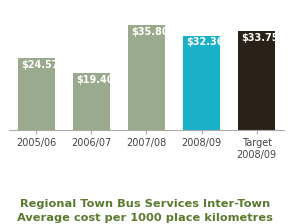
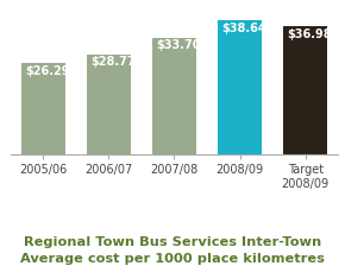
2005/06: $24.57 -> $26.29
2006/07: $19.40 -> $28.77
2007/08: $35.80 -> $33.70
2008/09: $32.36 -> $38.64
Target 2008/09: $33.75 -> $36.98
